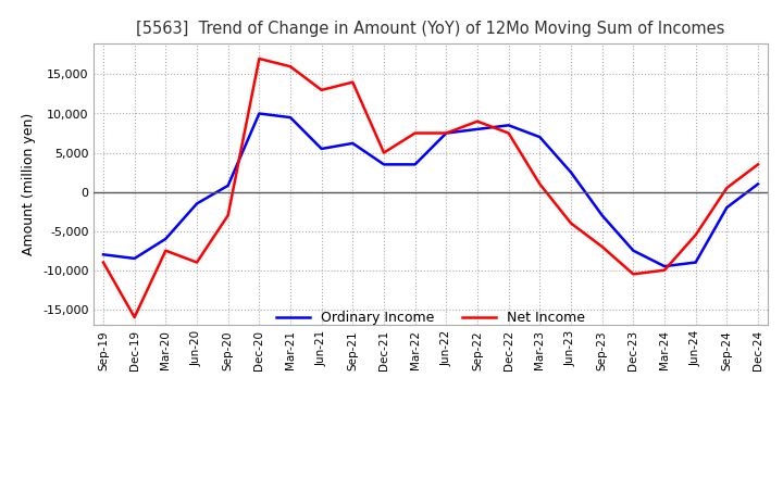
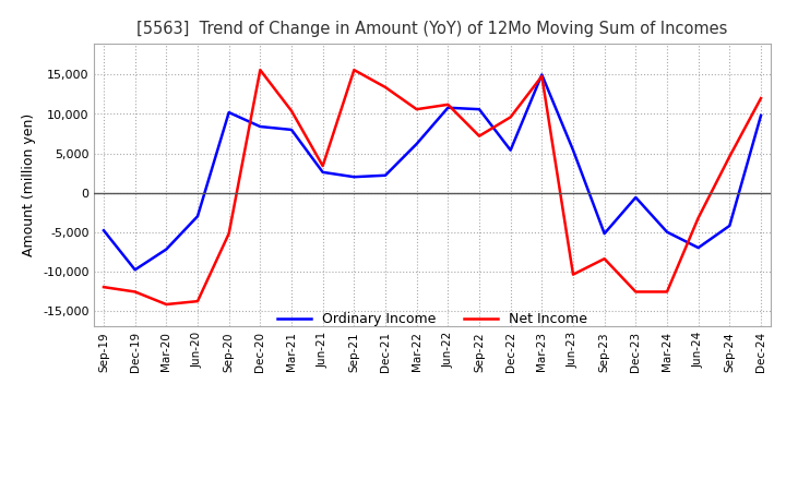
Ordinary Income/Sep-19: -8,000 -> -4,800
Net Income/Sep-19: -9,000 -> -12,000
Ordinary Income/Dec-19: -8,500 -> -9,800
Net Income/Dec-19: -16,000 -> -12,600
Ordinary Income/Mar-20: -6,000 -> -7,200
Net Income/Mar-20: -7,500 -> -14,200
Ordinary Income/Jun-20: -1,500 -> -3,000
Net Income/Jun-20: -9,000 -> -13,800
Ordinary Income/Sep-20: 800 -> 10,200
Net Income/Sep-20: -3,000 -> -5,200
Ordinary Income/Dec-20: 10,000 -> 8,400
Net Income/Dec-20: 17,000 -> 15,600
Ordinary Income/Mar-21: 9,500 -> 8,000
Net Income/Mar-21: 16,000 -> 10,400
Ordinary Income/Jun-21: 5,500 -> 2,600
Net Income/Jun-21: 13,000 -> 3,400
Ordinary Income/Sep-21: 6,200 -> 2,000
Net Income/Sep-21: 14,000 -> 15,600
Ordinary Income/Dec-21: 3,500 -> 2,200
Net Income/Dec-21: 5,000 -> 13,400
Ordinary Income/Mar-22: 3,500 -> 6,200
Net Income/Mar-22: 7,500 -> 10,600
Ordinary Income/Jun-22: 7,500 -> 10,800
Net Income/Jun-22: 7,500 -> 11,200
Ordinary Income/Sep-22: 8,000 -> 10,600
Net Income/Sep-22: 9,000 -> 7,200
Ordinary Income/Dec-22: 8,500 -> 5,400
Net Income/Dec-22: 7,500 -> 9,600
Ordinary Income/Mar-23: 7,000 -> 15,000
Net Income/Mar-23: 1,000 -> 14,800
Ordinary Income/Jun-23: 2,500 -> 5,400
Net Income/Jun-23: -4,000 -> -10,400
Ordinary Income/Sep-23: -3,000 -> -5,200
Net Income/Sep-23: -7,000 -> -8,400
Ordinary Income/Dec-23: -7,500 -> -600
Net Income/Dec-23: -10,500 -> -12,600
Ordinary Income/Mar-24: -9,500 -> -5,000
Net Income/Mar-24: -10,000 -> -12,600
Ordinary Income/Jun-24: -9,000 -> -7,000
Net Income/Jun-24: -5,500 -> -3,200
Ordinary Income/Sep-24: -2,000 -> -4,200
Net Income/Sep-24: 500 -> 4,600
Ordinary Income/Dec-24: 1,000 -> 9,800
Net Income/Dec-24: 3,500 -> 12,000
